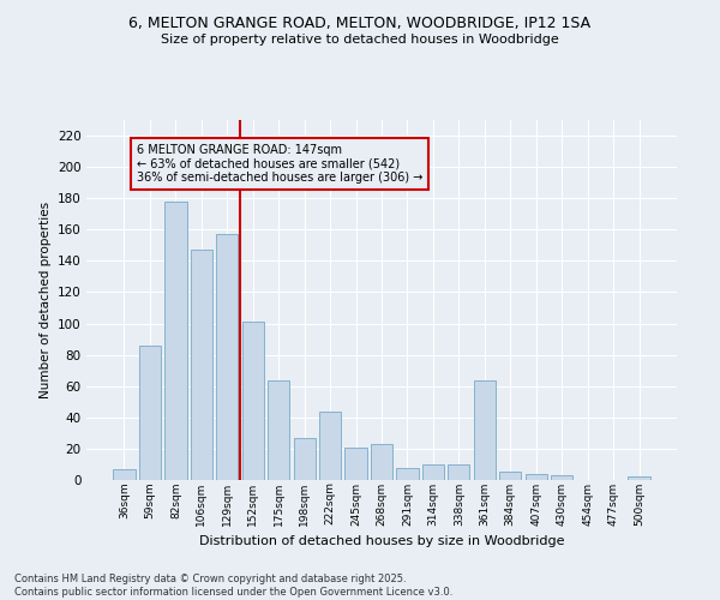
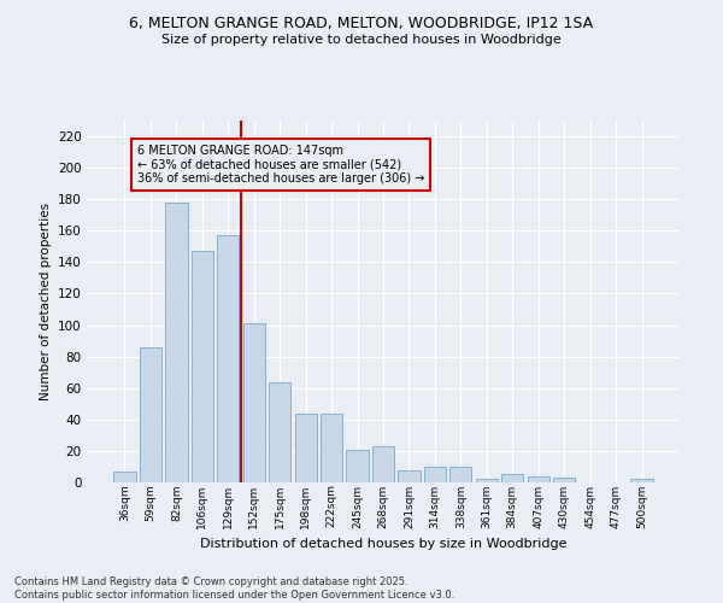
198sqm: 27 -> 44
361sqm: 64 -> 2
